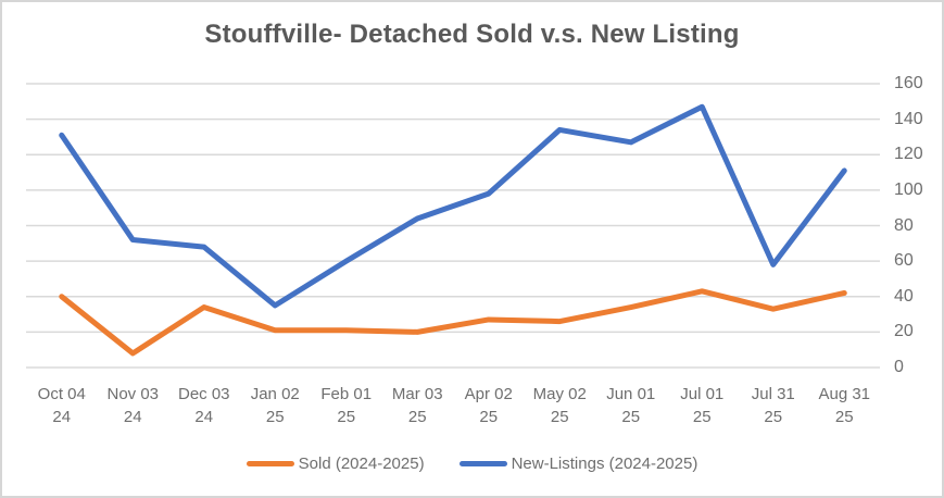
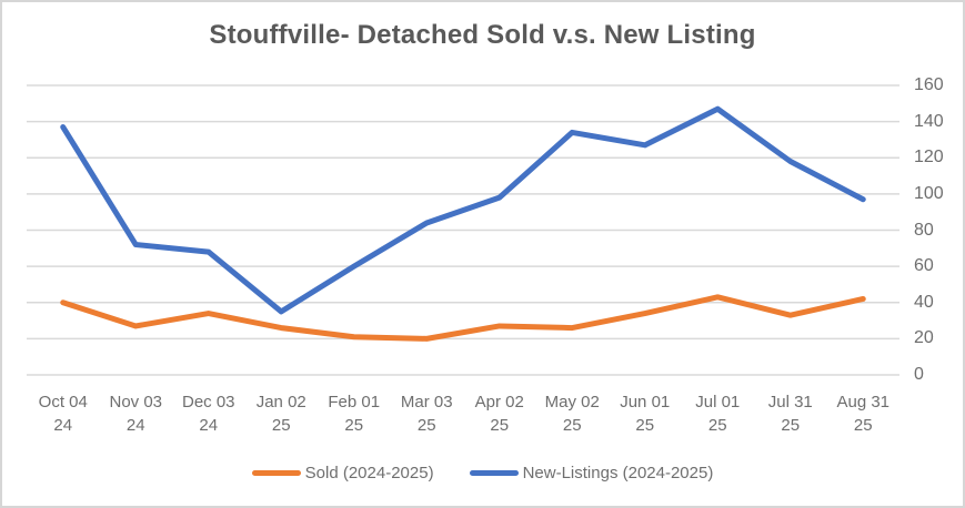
New-Listings (2024-2025)/Oct 04 24: 131 -> 137
Sold (2024-2025)/Nov 03 24: 8 -> 27
Sold (2024-2025)/Jan 02 25: 21 -> 26
New-Listings (2024-2025)/Jul 31 25: 58 -> 118
New-Listings (2024-2025)/Aug 31 25: 111 -> 97
